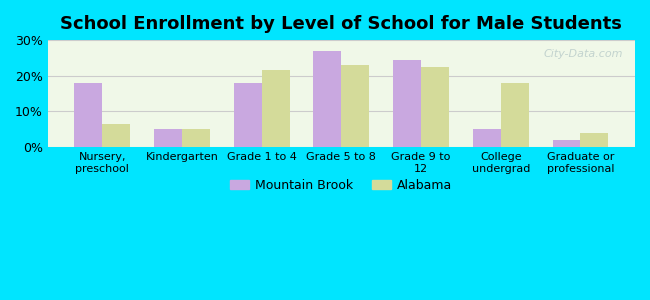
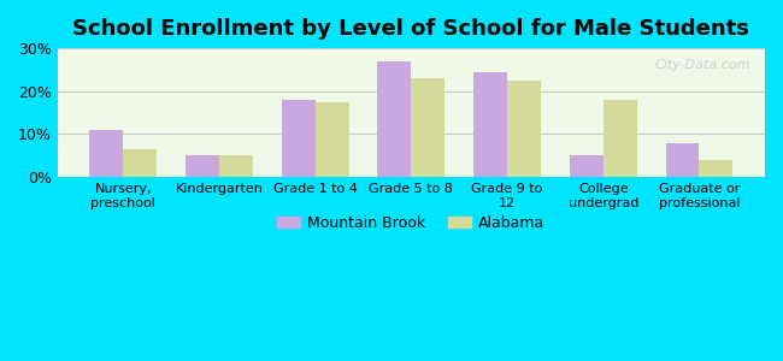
Mountain Brook/Nursery, preschool: 18.0% -> 11.0%
Alabama/Grade 1 to 4: 21.5% -> 17.5%
Mountain Brook/Graduate or professional: 2.0% -> 8.0%
